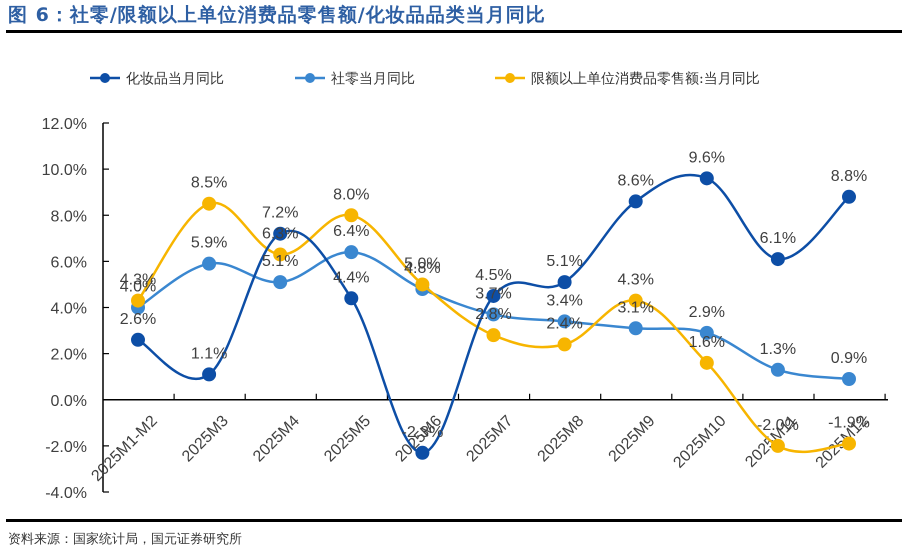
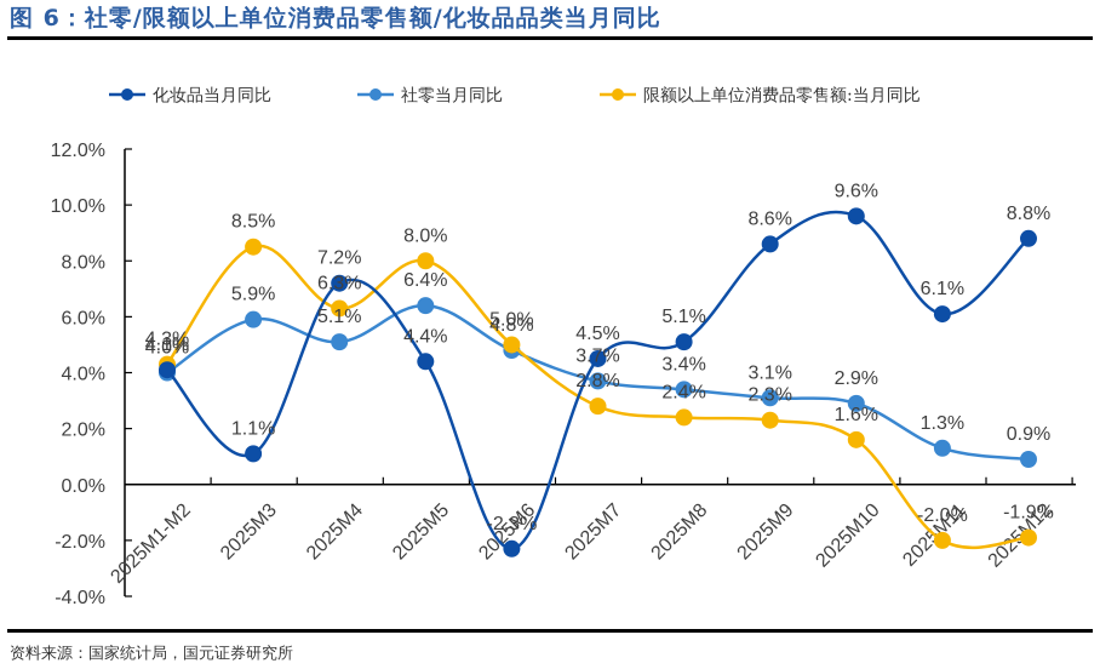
化妆品当月同比/2025M1-M2: 2.6% -> 4.1%
限额以上单位消费品零售额:当月同比/2025M9: 4.3% -> 2.3%
